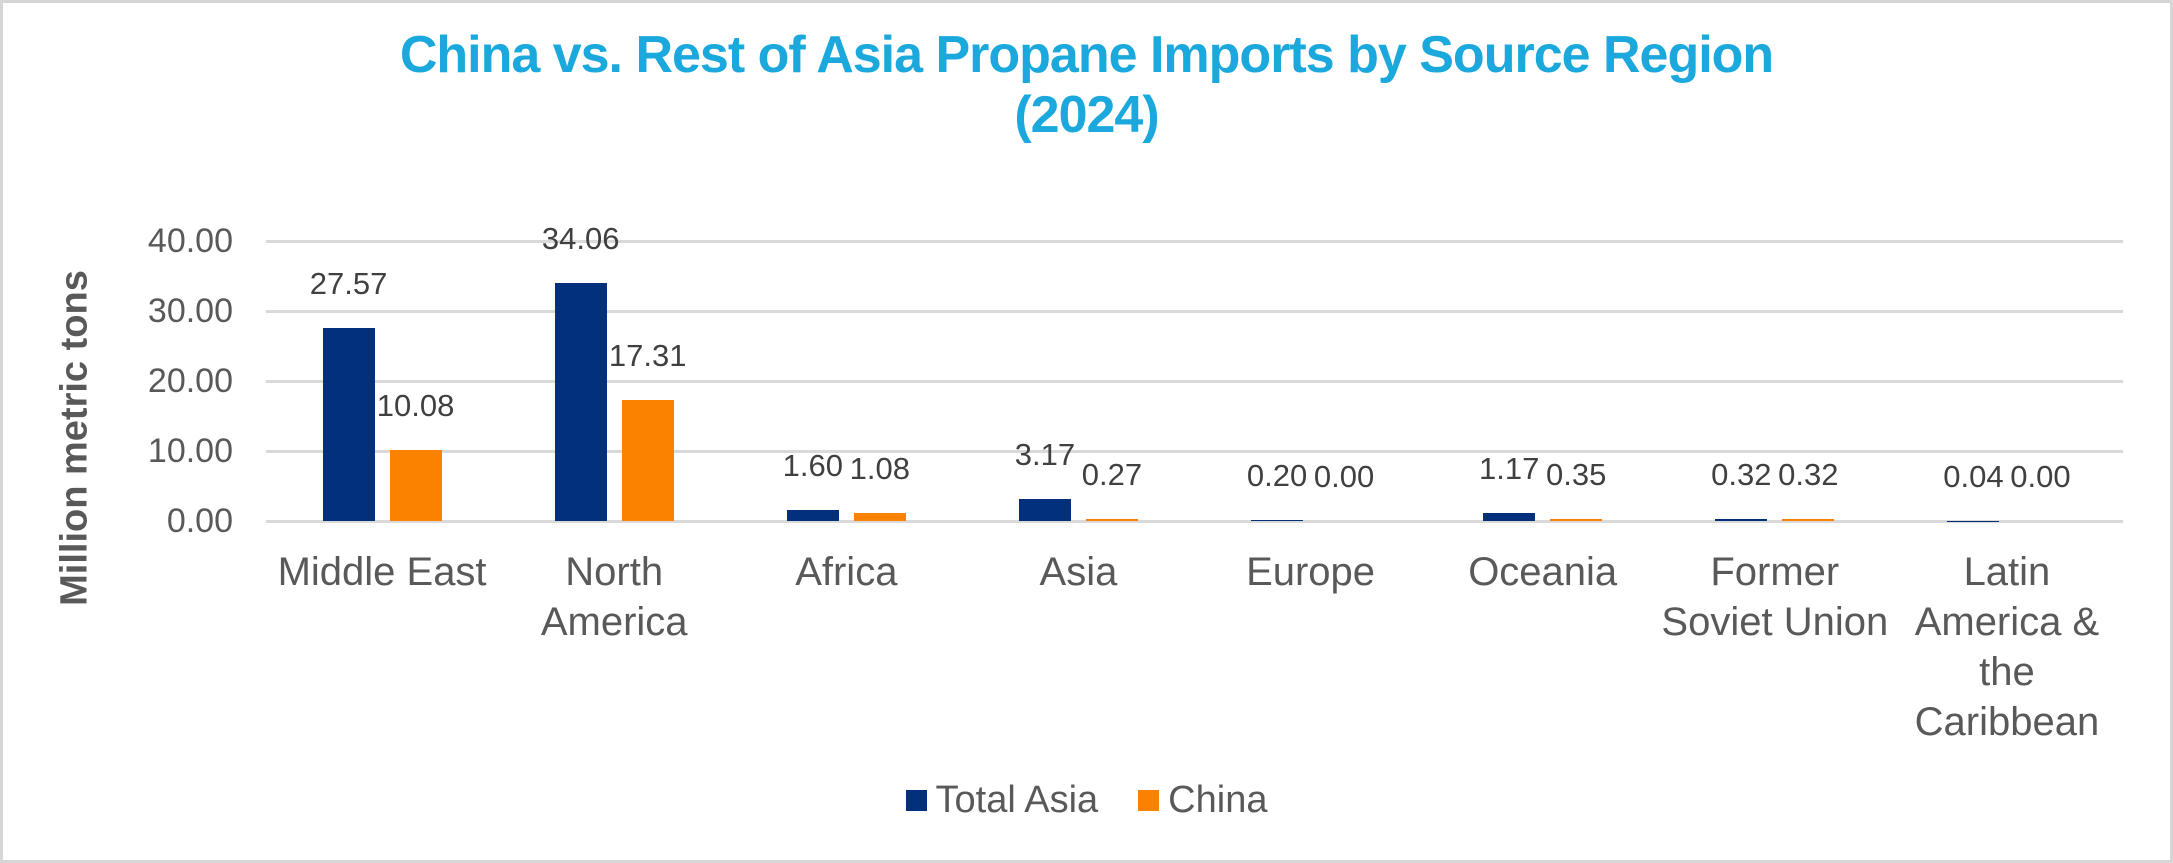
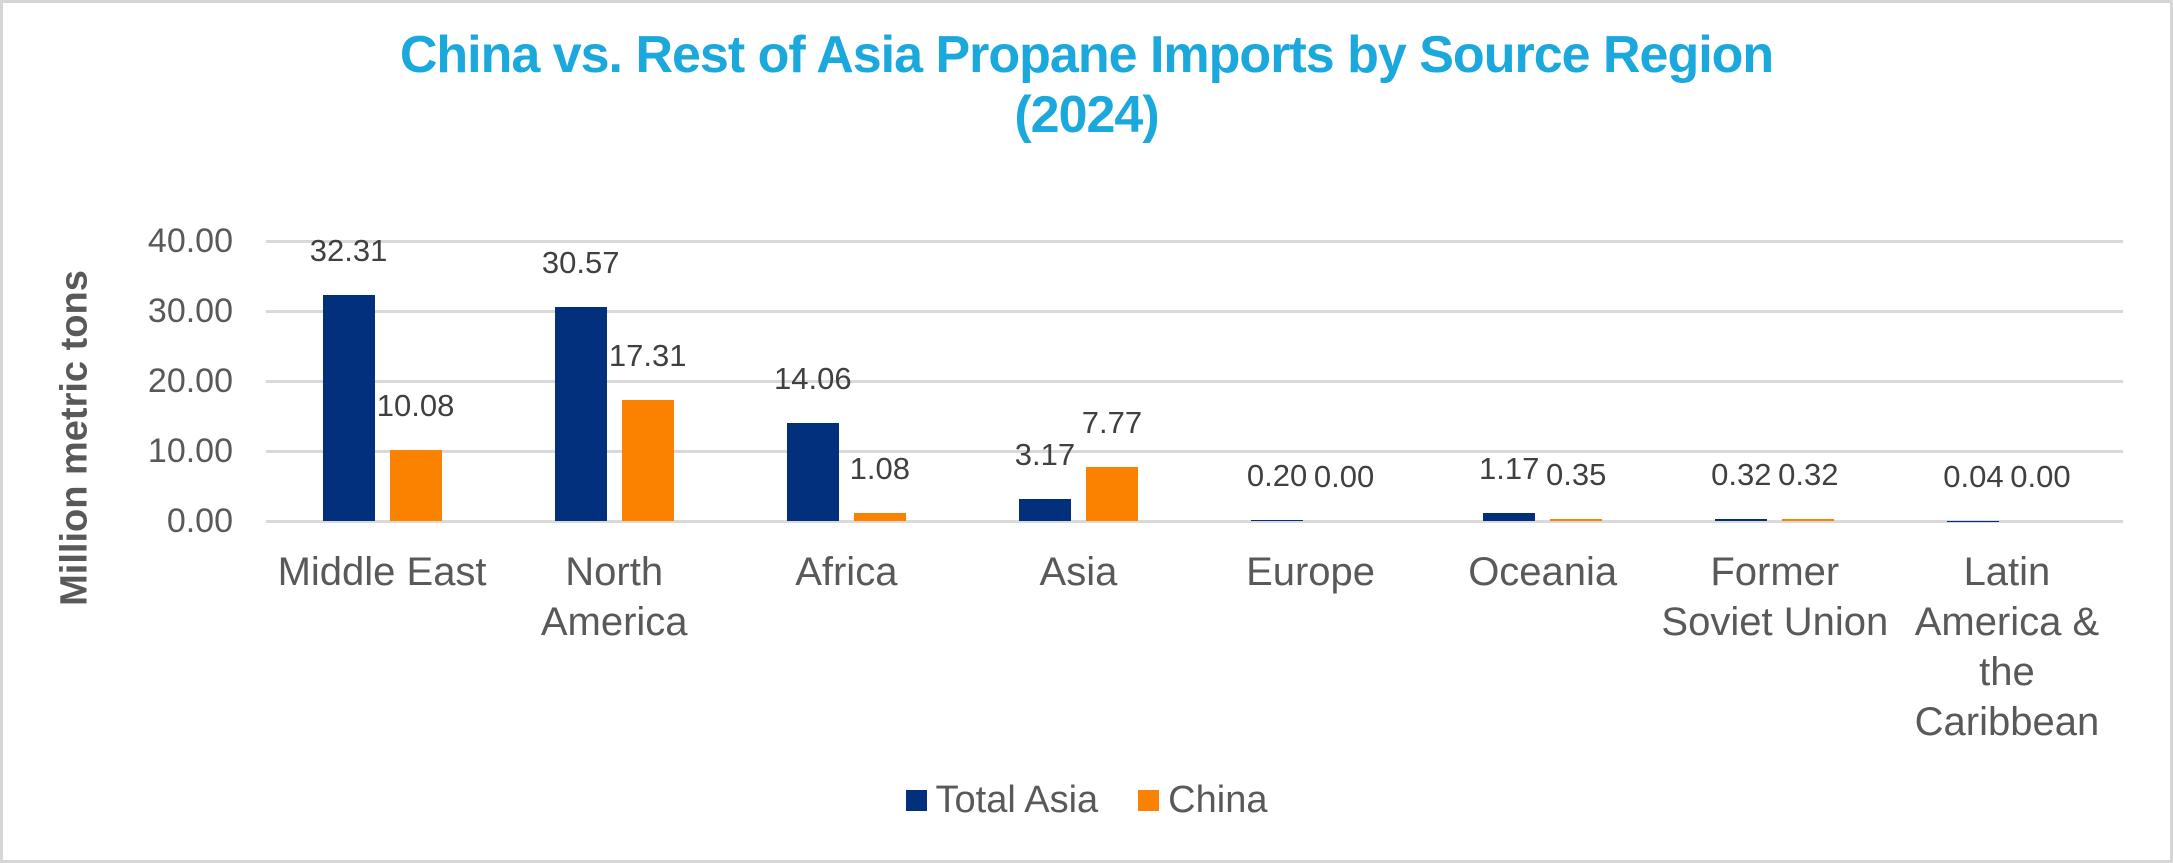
Total Asia/Middle East: 27.57 -> 32.31
Total Asia/North America: 34.06 -> 30.57
Total Asia/Africa: 1.60 -> 14.06
China/Asia: 0.27 -> 7.77
